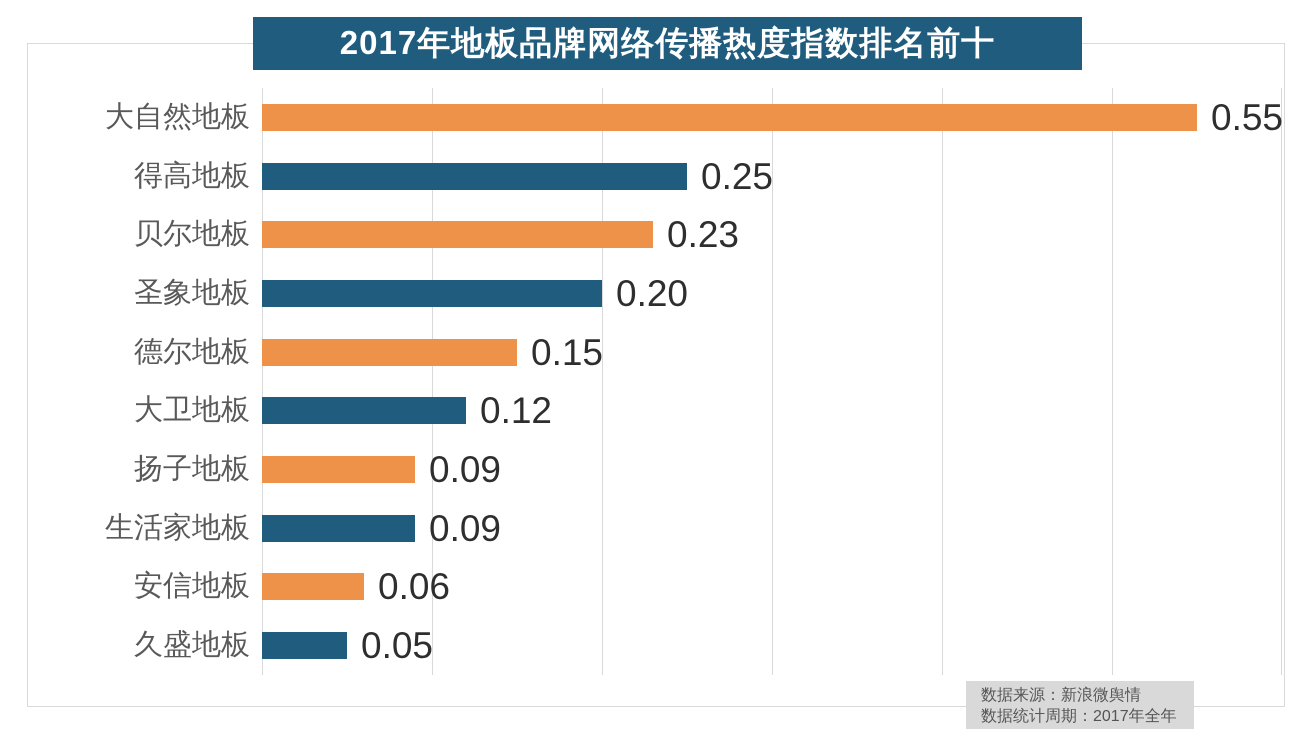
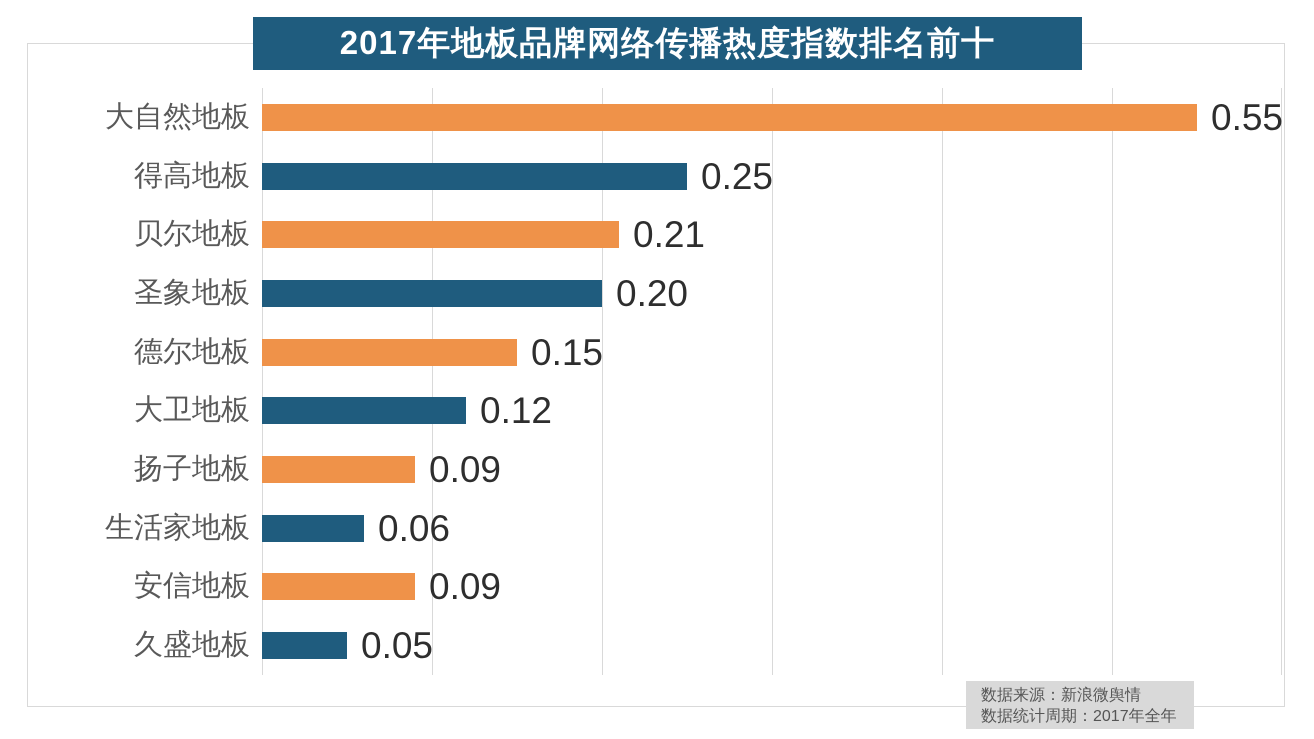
贝尔地板: 0.23 -> 0.21
生活家地板: 0.09 -> 0.06
安信地板: 0.06 -> 0.09
